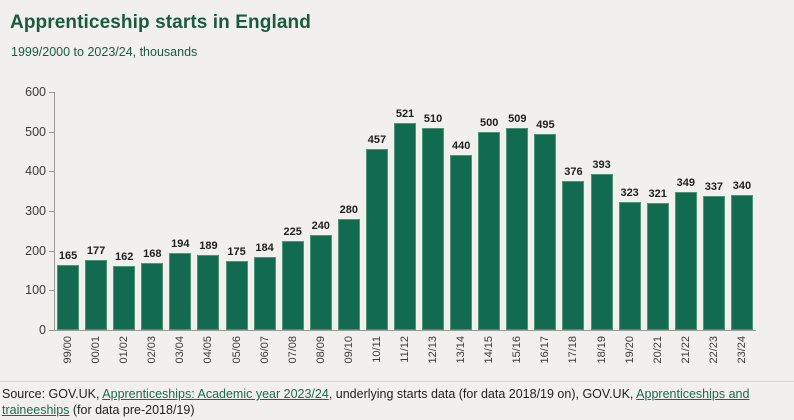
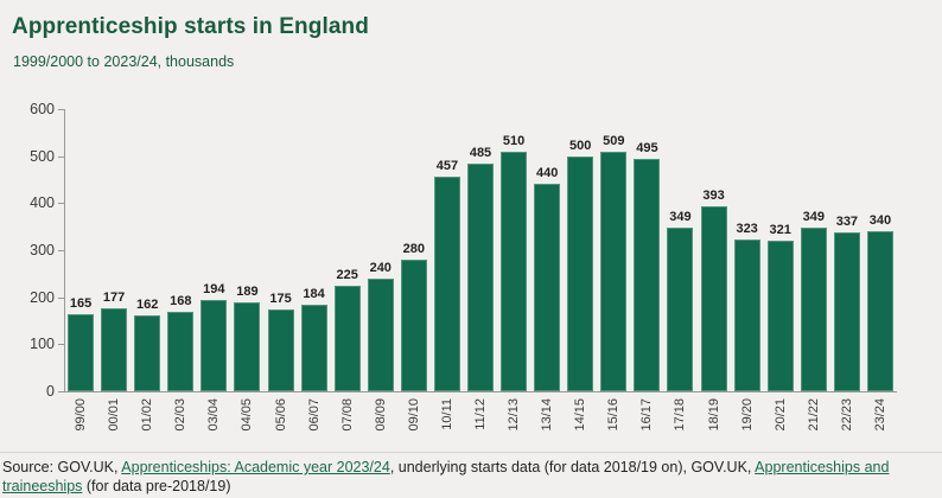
11/12: 521 -> 485
17/18: 376 -> 349
